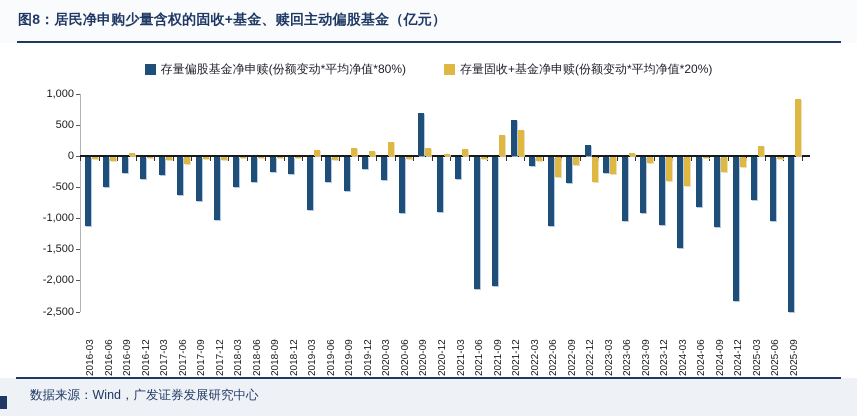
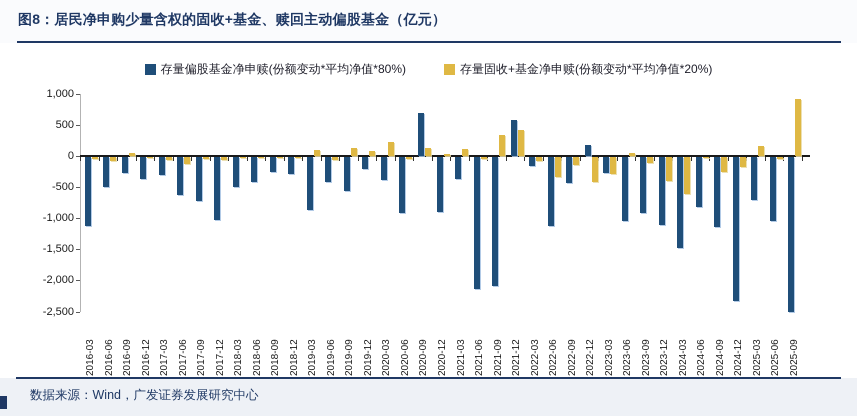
存量固收+基金净申赎(份额变动*平均净值*20%)/2024-03: -500 -> -600
